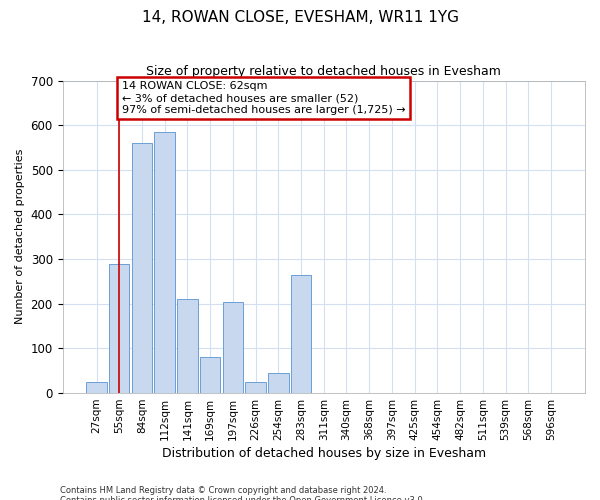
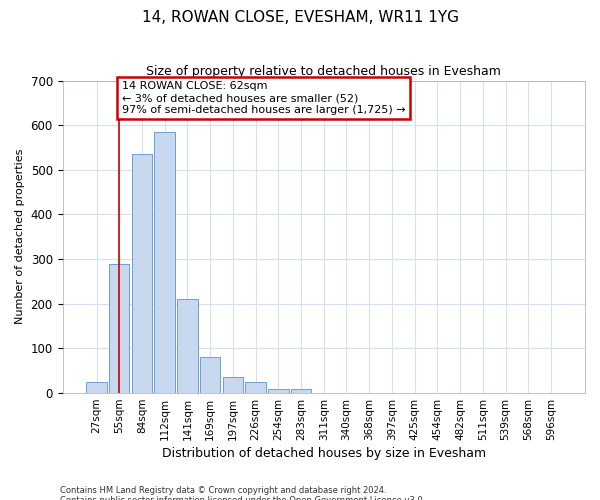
84sqm: 560 -> 535
197sqm: 205 -> 35
254sqm: 45 -> 10
283sqm: 265 -> 10
